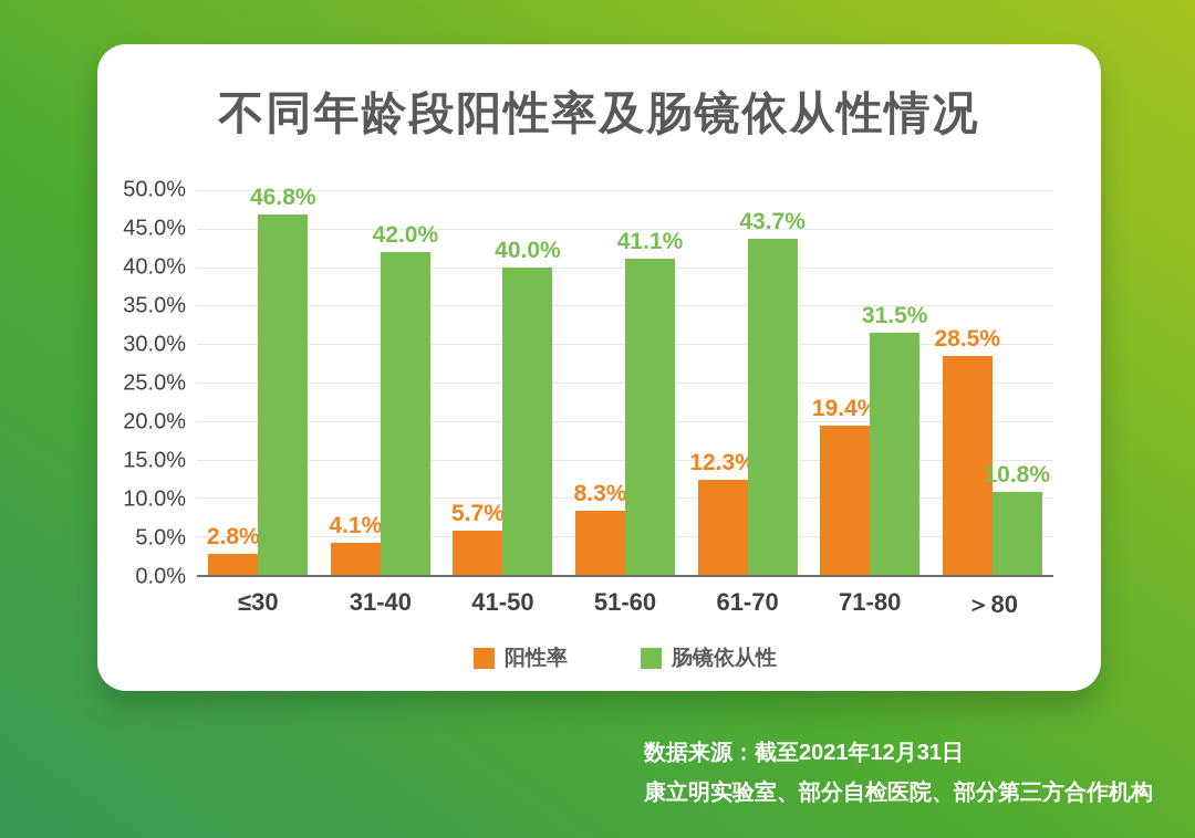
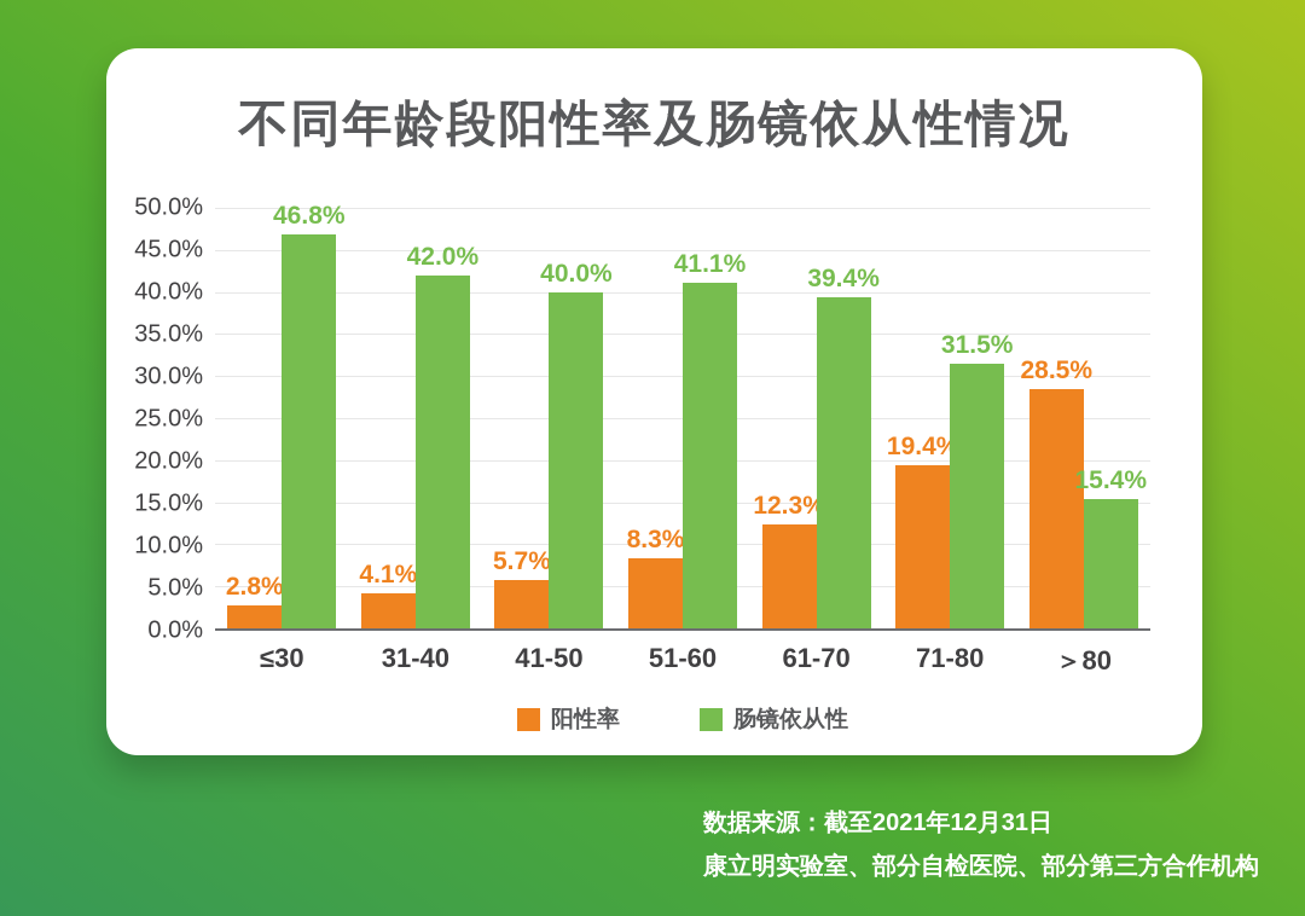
肠镜依从性/61-70: 43.7% -> 39.4%
肠镜依从性/＞80: 10.8% -> 15.4%
